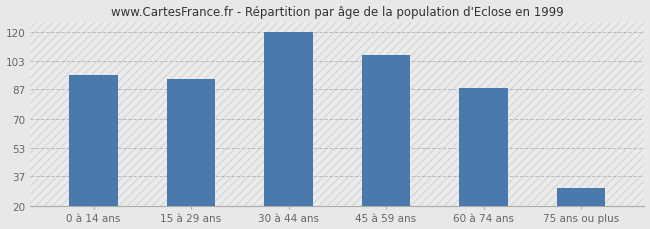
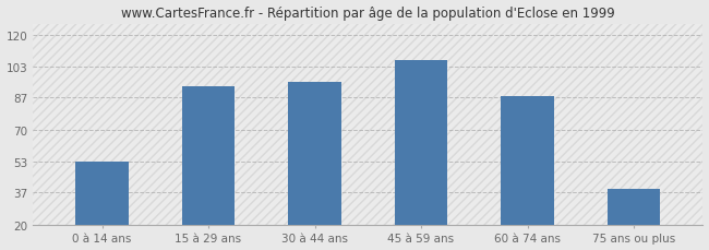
0 à 14 ans: 95 -> 53
30 à 44 ans: 120 -> 95
75 ans ou plus: 30 -> 39
